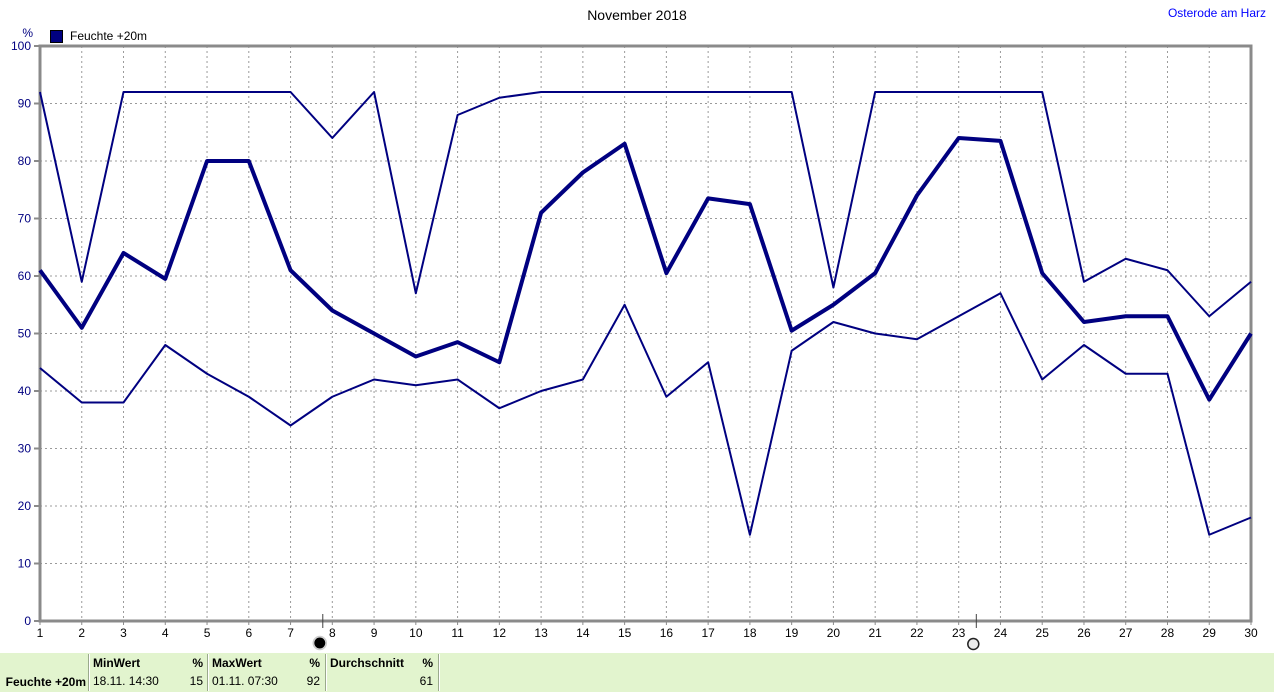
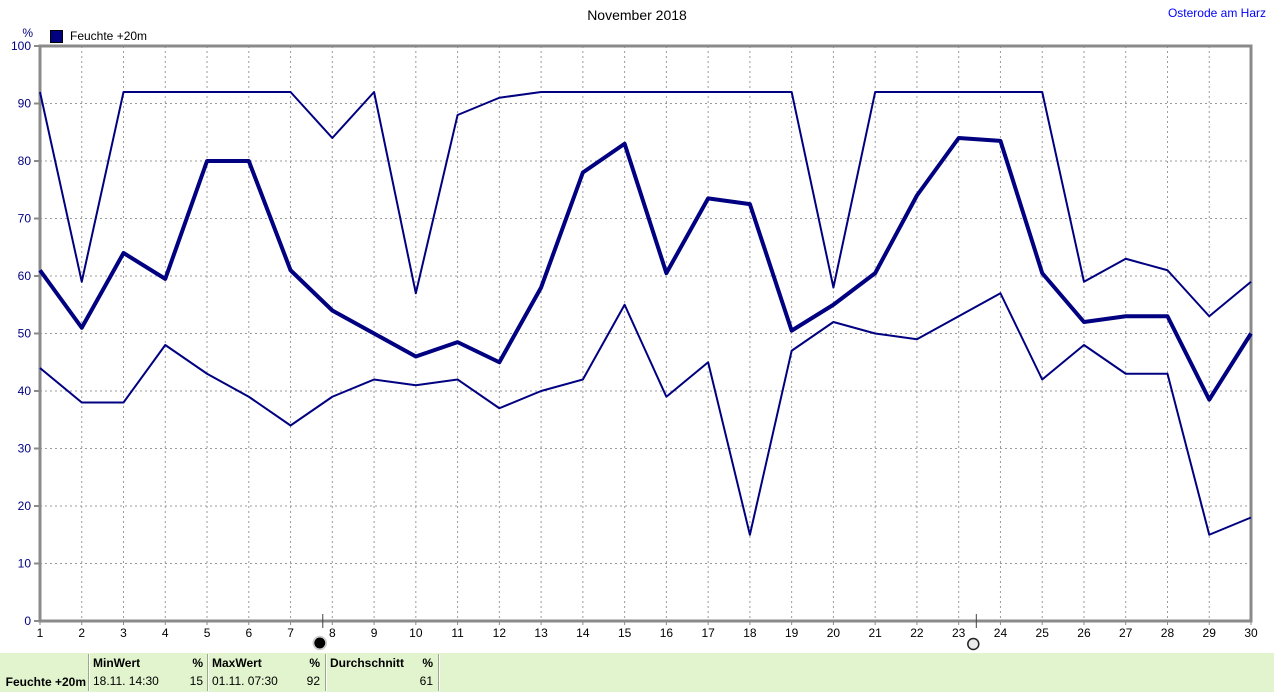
Durchschnitt/13: 71 -> 58
